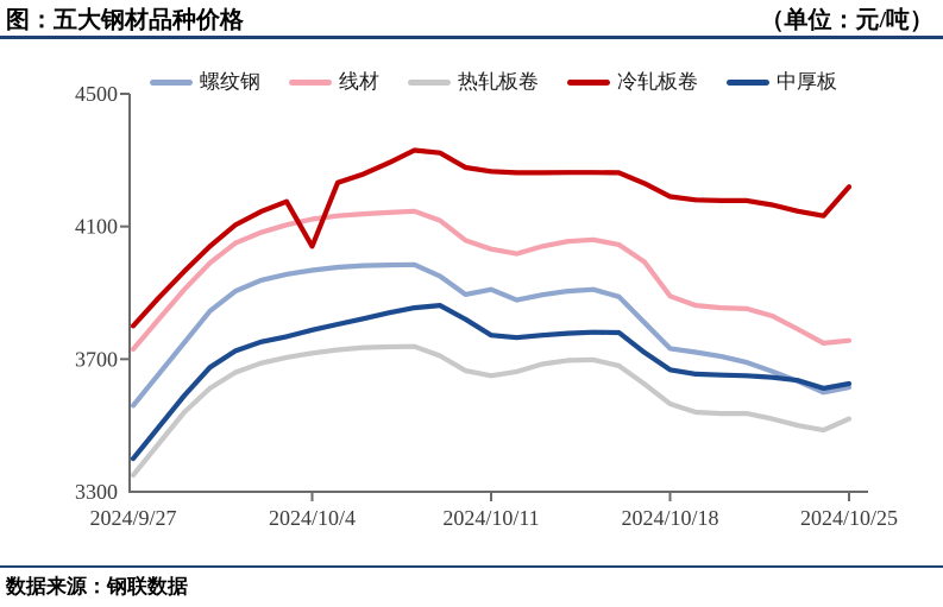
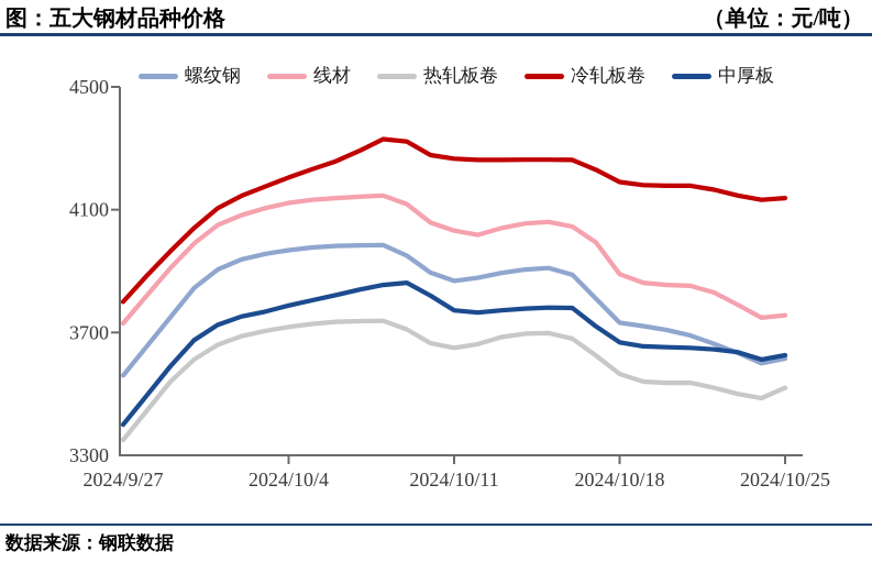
冷轧板卷/2024/10/4: 4040 -> 4200
螺纹钢/2024/10/11: 3910 -> 3870
冷轧板卷/2024/10/25: 4220 -> 4140
